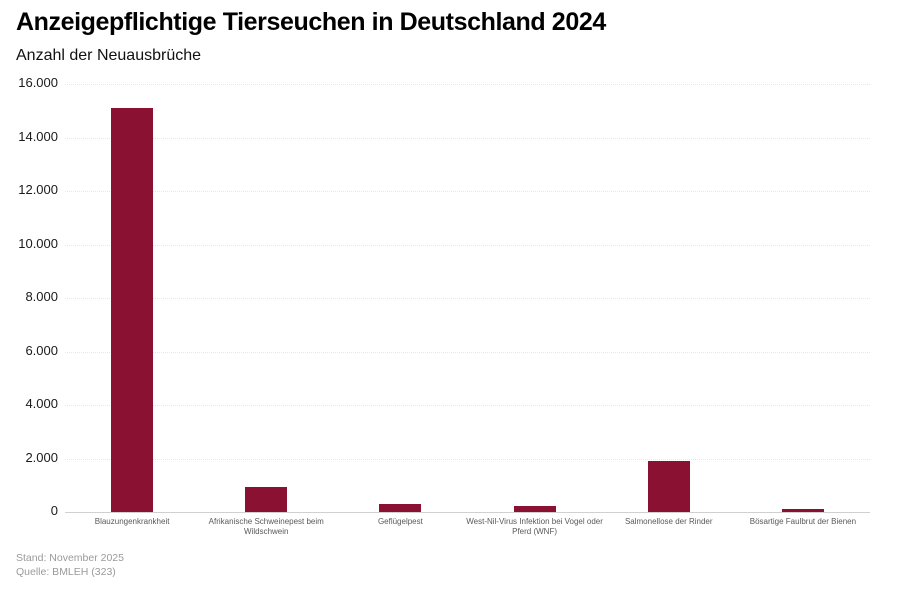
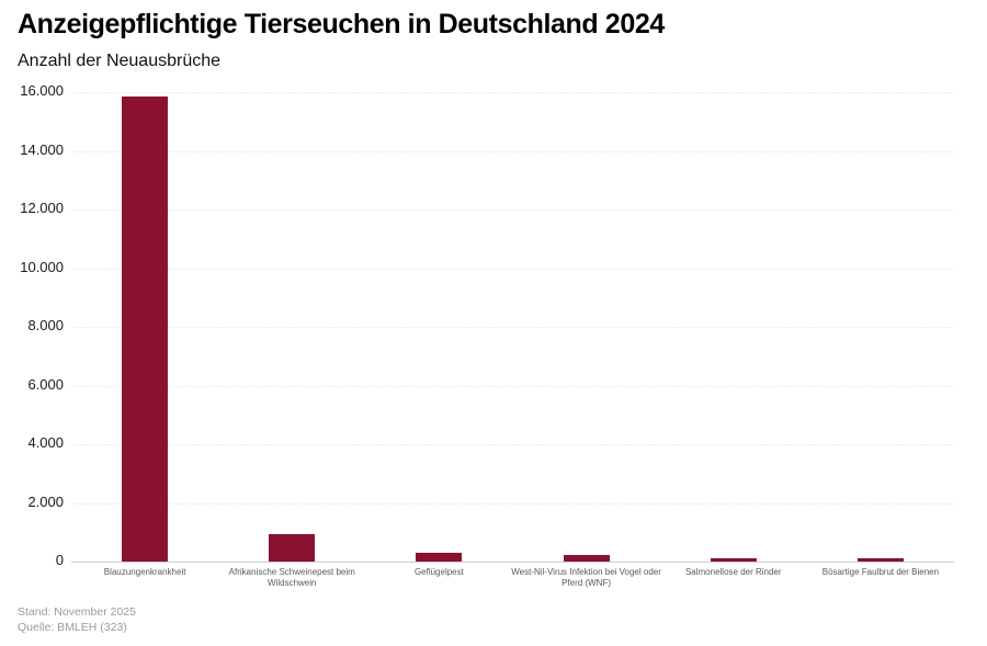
Blauzungenkrankheit: 15100 -> 15800
Salmonellose der Rinder: 1900 -> 100
